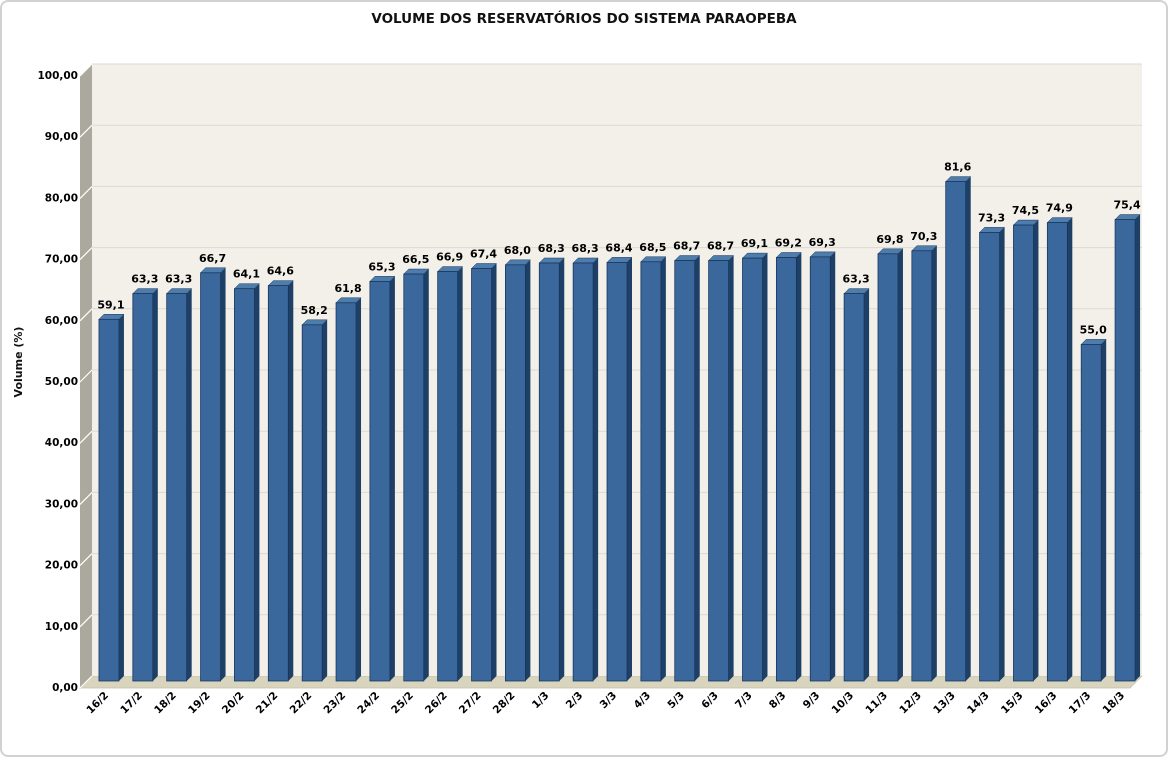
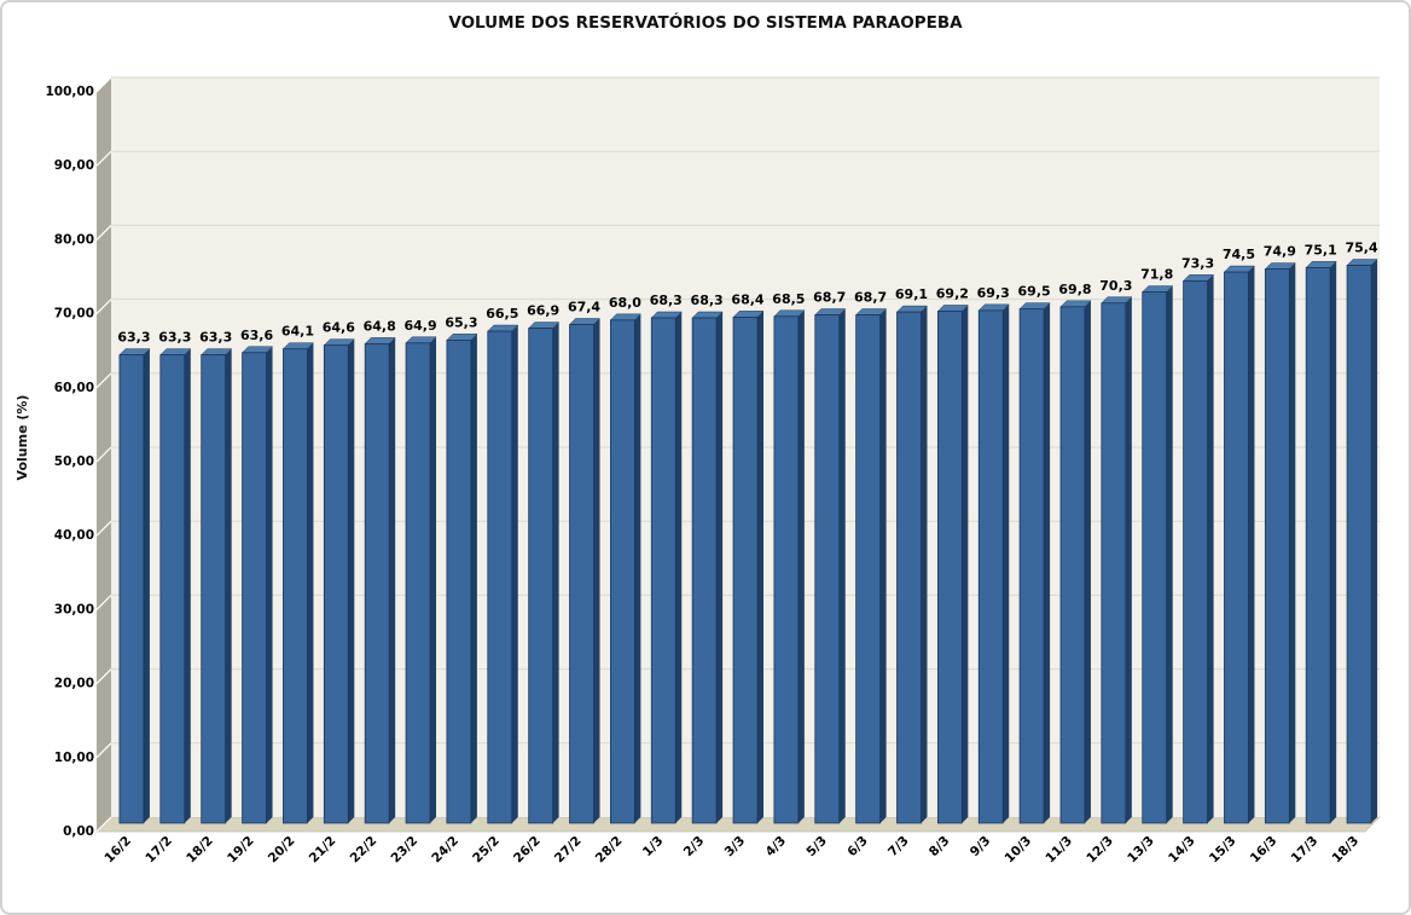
16/2: 59,1 -> 63,3
19/2: 66,7 -> 63,6
22/2: 58,2 -> 64,8
23/2: 61,8 -> 64,9
10/3: 63,3 -> 69,5
13/3: 81,6 -> 71,8
17/3: 55,0 -> 75,1
